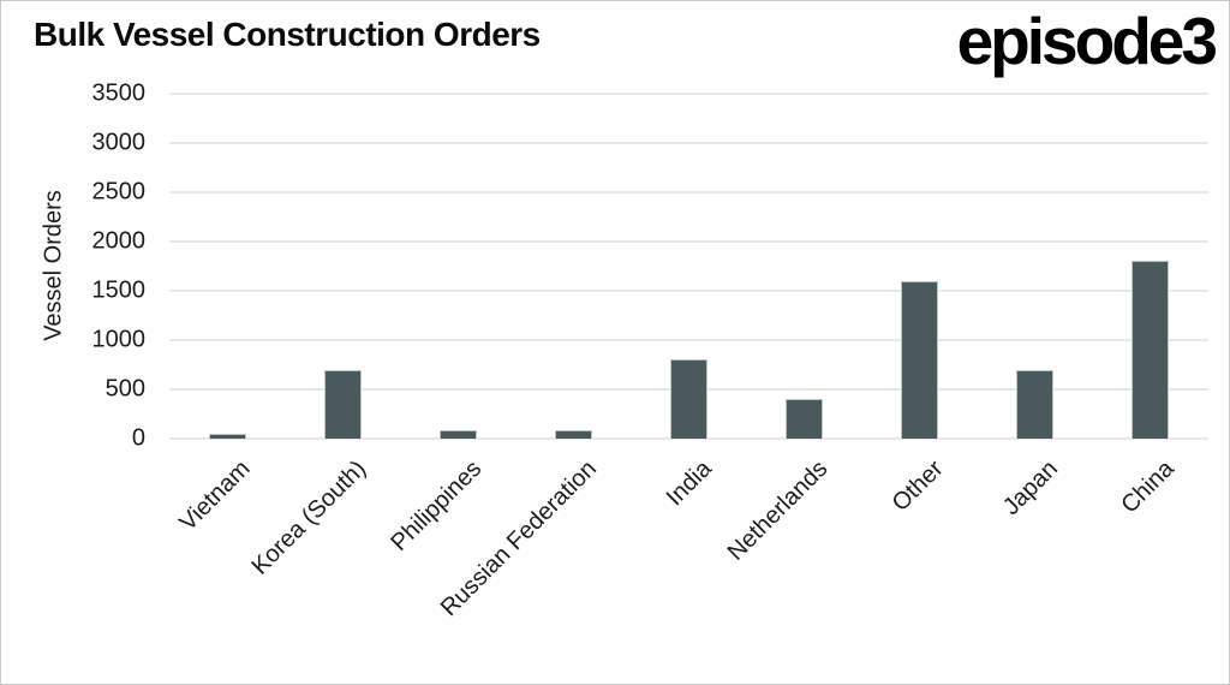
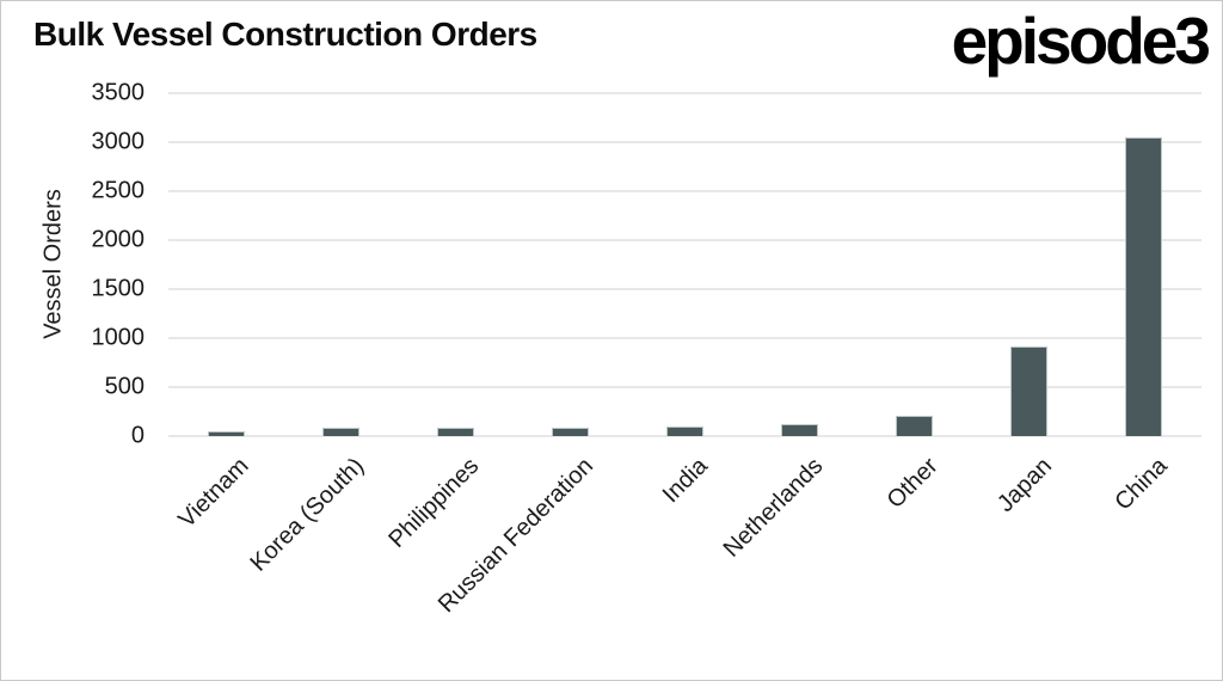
Korea (South): 700 -> 100
India: 800 -> 100
Netherlands: 400 -> 100
Other: 1600 -> 200
Japan: 700 -> 900
China: 1800 -> 3000
